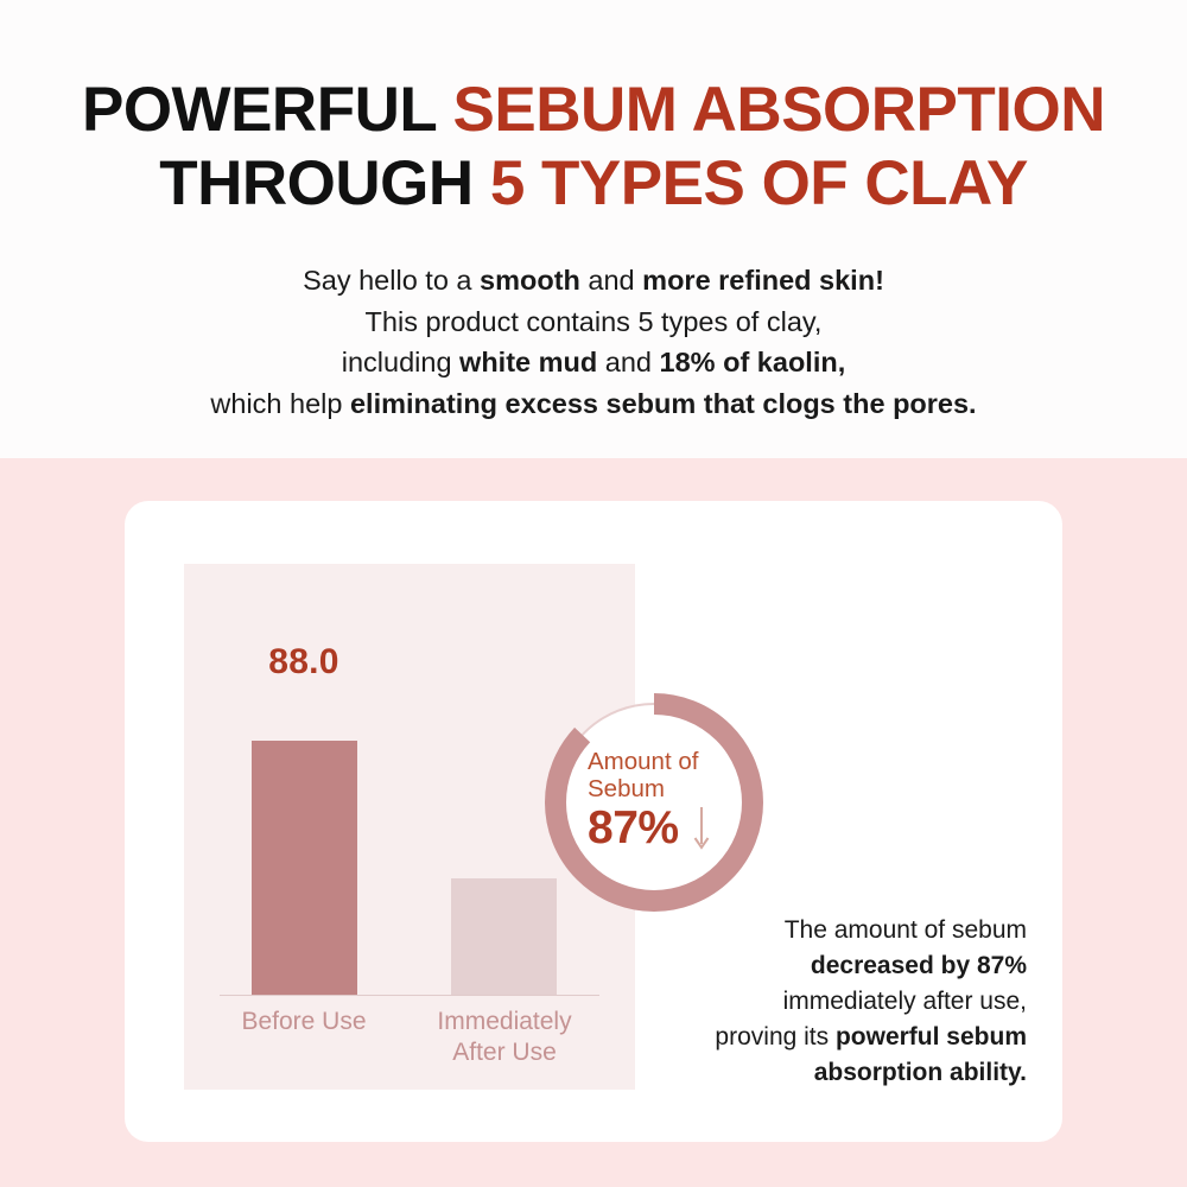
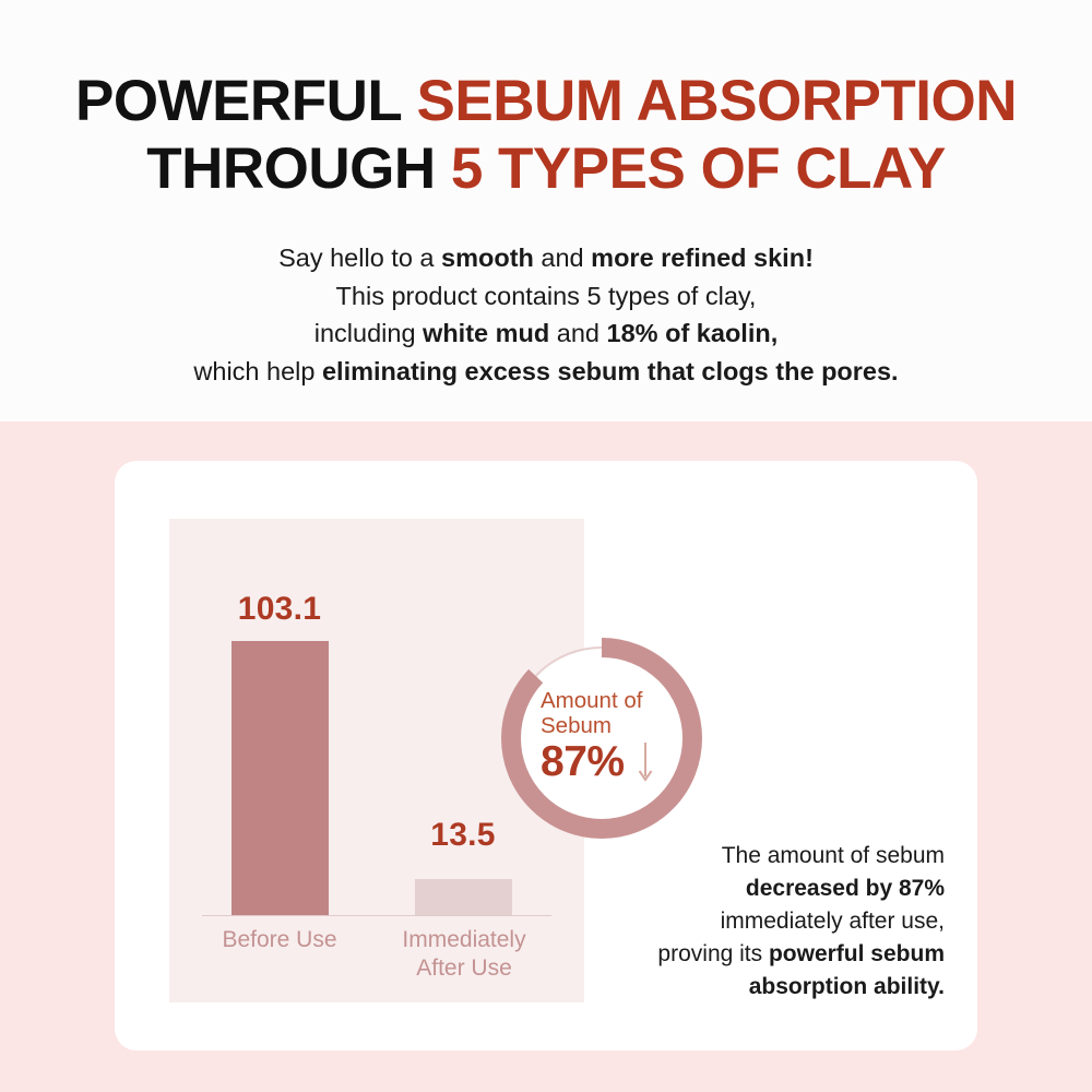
Before Use: 88.0 -> 103.1
Immediately After Use: 40.2 -> 13.5
